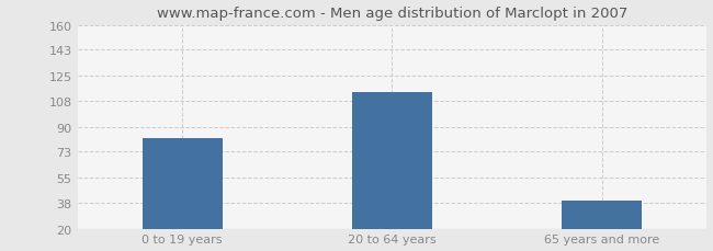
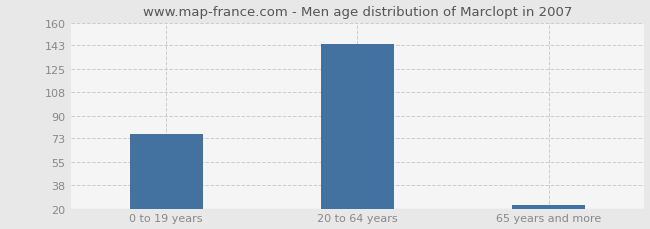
0 to 19 years: 82 -> 76
20 to 64 years: 114 -> 144
65 years and more: 39 -> 23
